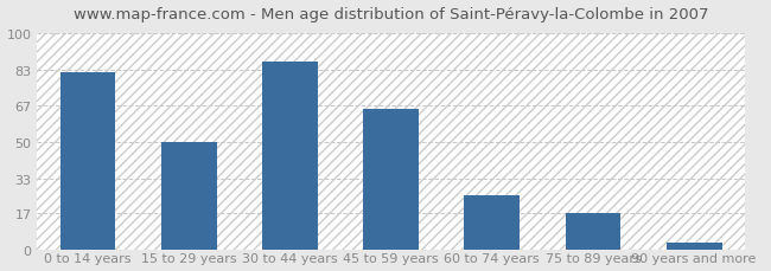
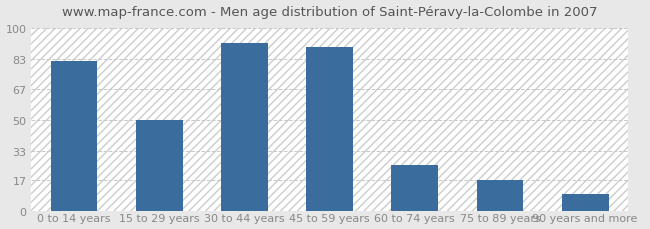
30 to 44 years: 87 -> 92
45 to 59 years: 65 -> 90
90 years and more: 3 -> 9
